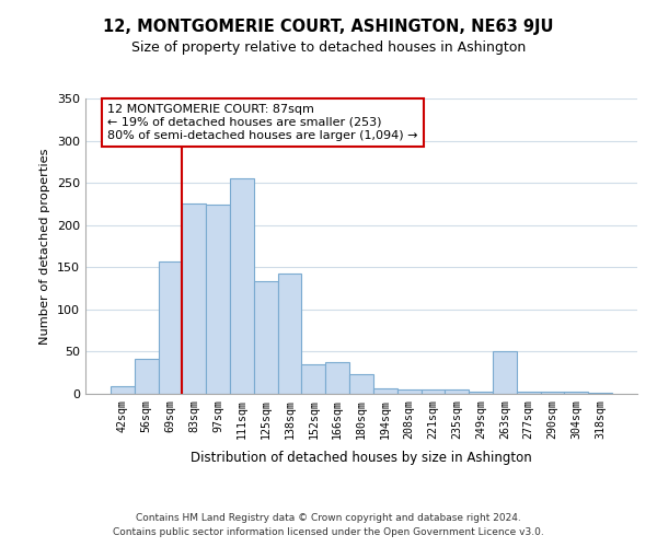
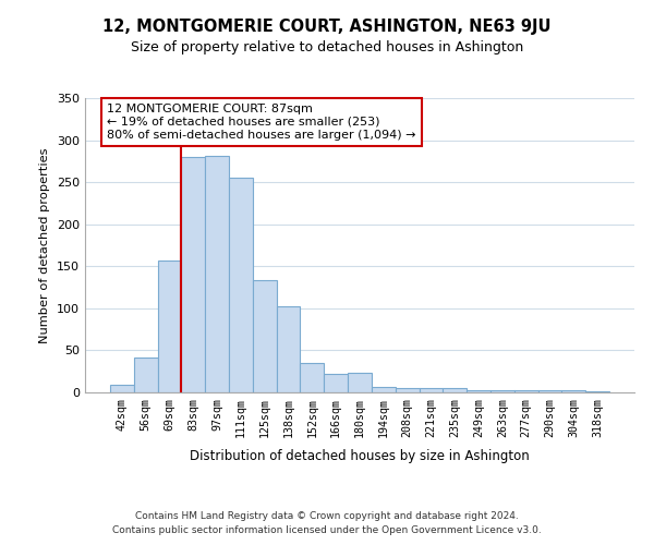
83sqm: 226 -> 280
97sqm: 224 -> 281
138sqm: 142 -> 103
166sqm: 38 -> 22
263sqm: 50 -> 3
